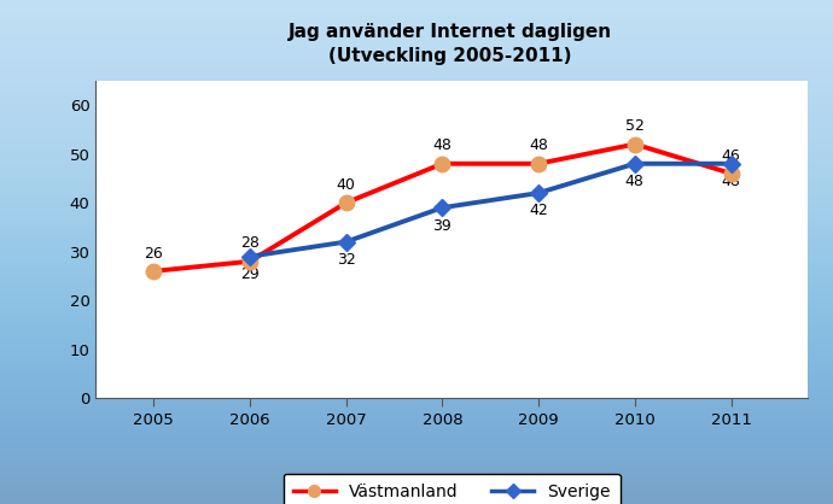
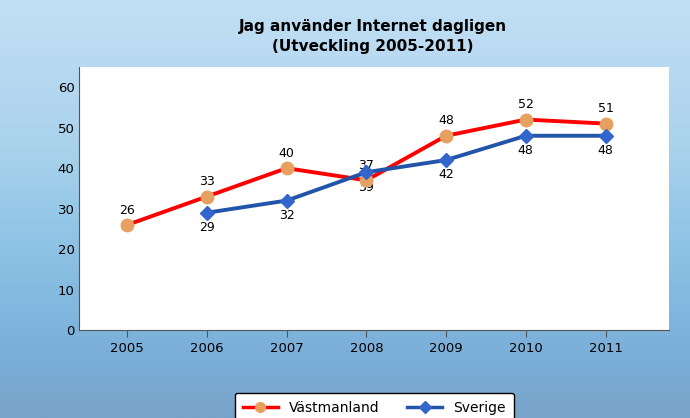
Västmanland/2006: 28 -> 33
Västmanland/2008: 48 -> 37
Västmanland/2011: 46 -> 51
